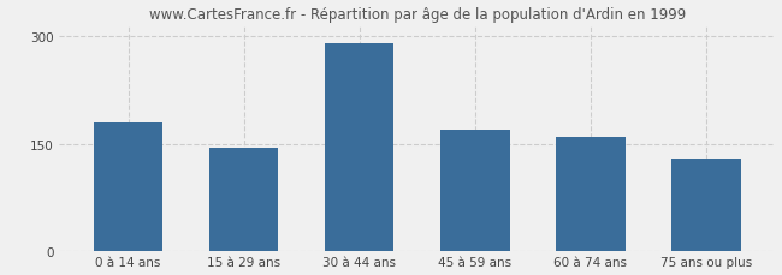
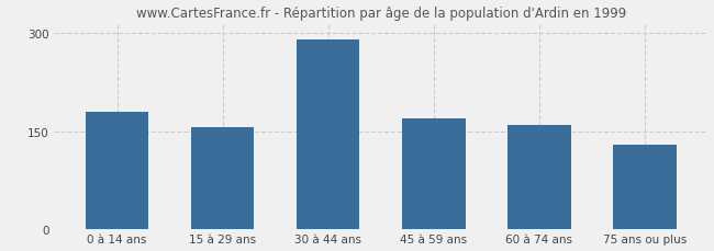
15 à 29 ans: 144 -> 156
